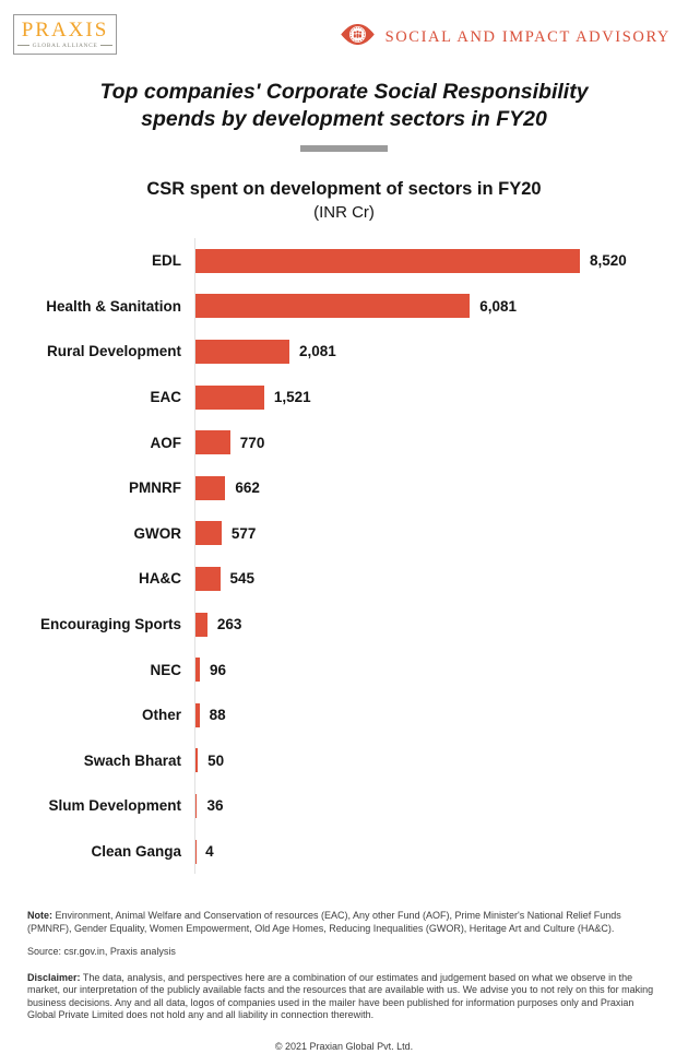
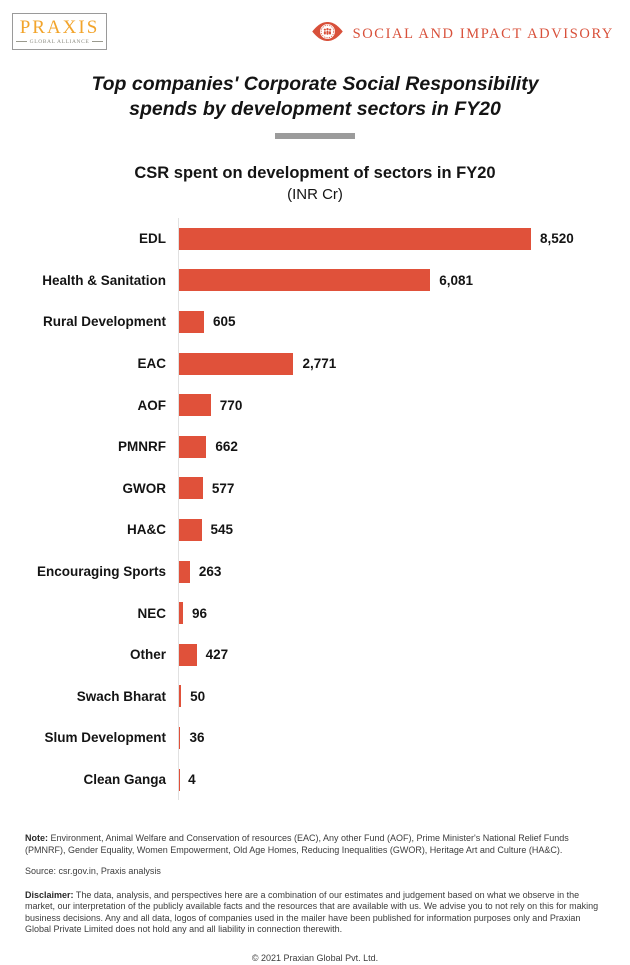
Rural Development: 2,081 -> 605
EAC: 1,521 -> 2,771
Other: 88 -> 427
